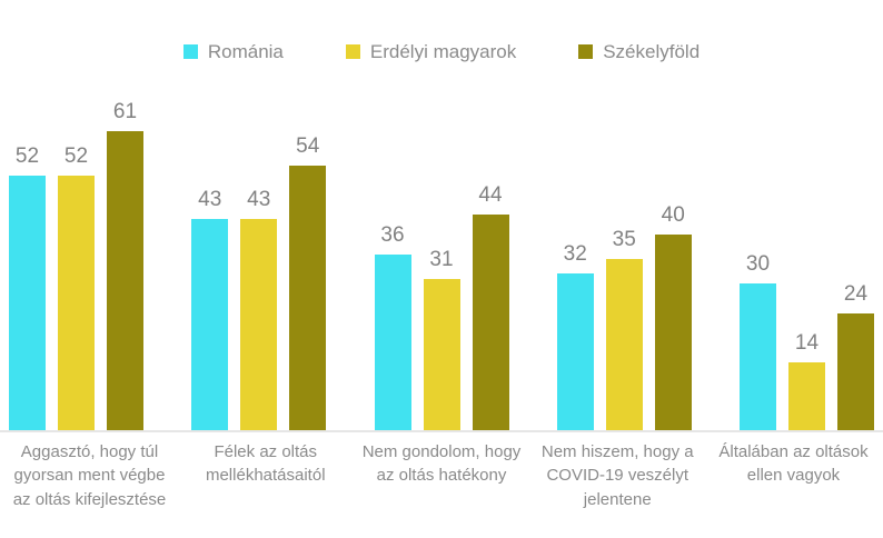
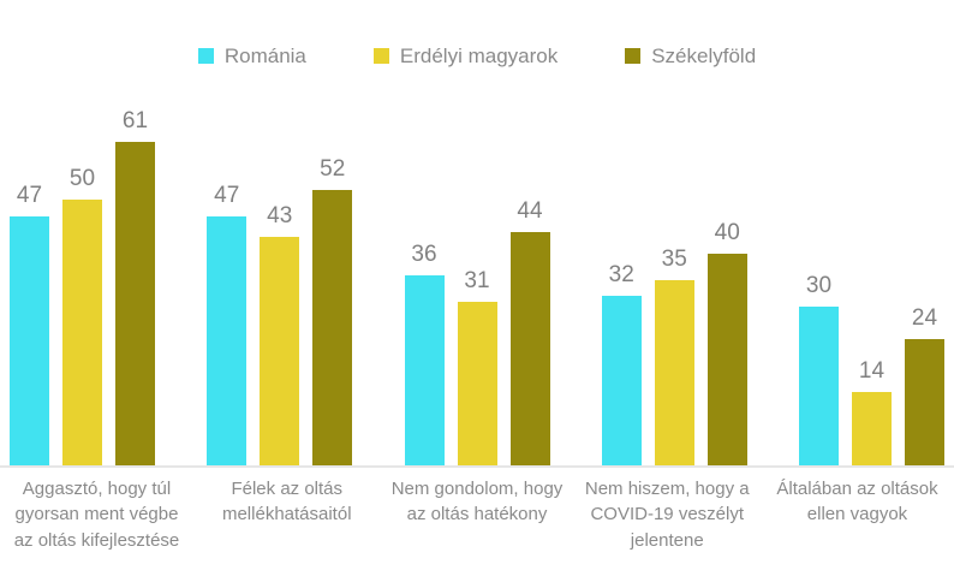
Románia/Aggasztó, hogy túl gyorsan ment végbe az oltás kifejlesztése: 52 -> 47
Erdélyi magyarok/Aggasztó, hogy túl gyorsan ment végbe az oltás kifejlesztése: 52 -> 50
Románia/Félek az oltás mellékhatásaitól: 43 -> 47
Székelyföld/Félek az oltás mellékhatásaitól: 54 -> 52
